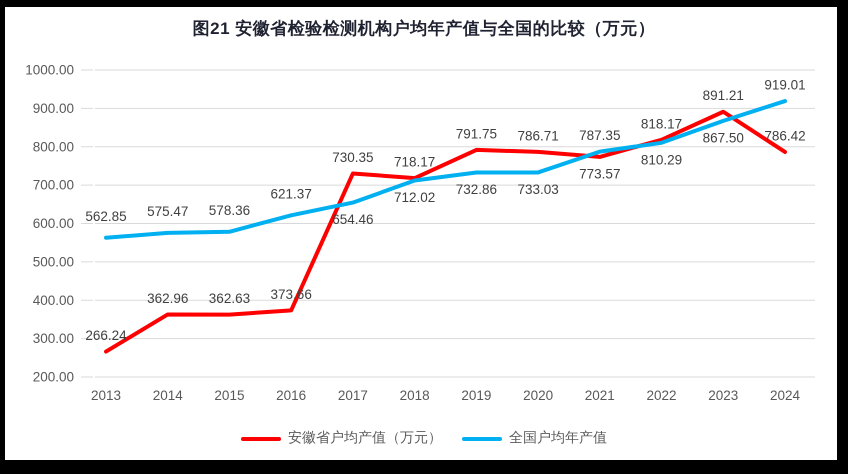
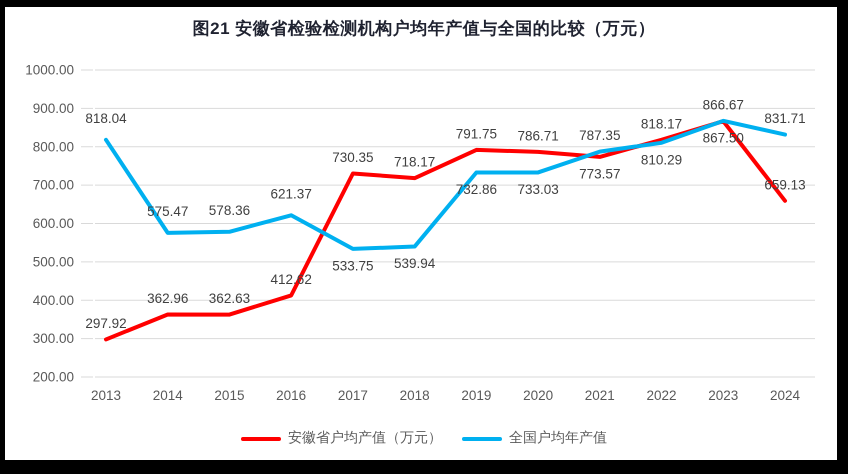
安徽省户均产值（万元）/2013: 266.24 -> 297.92
全国户均年产值/2013: 562.85 -> 818.04
安徽省户均产值（万元）/2016: 373.66 -> 412.62
全国户均年产值/2017: 654.46 -> 533.75
全国户均年产值/2018: 712.02 -> 539.94
安徽省户均产值（万元）/2023: 891.21 -> 866.67
安徽省户均产值（万元）/2024: 786.42 -> 659.13
全国户均年产值/2024: 919.01 -> 831.71
